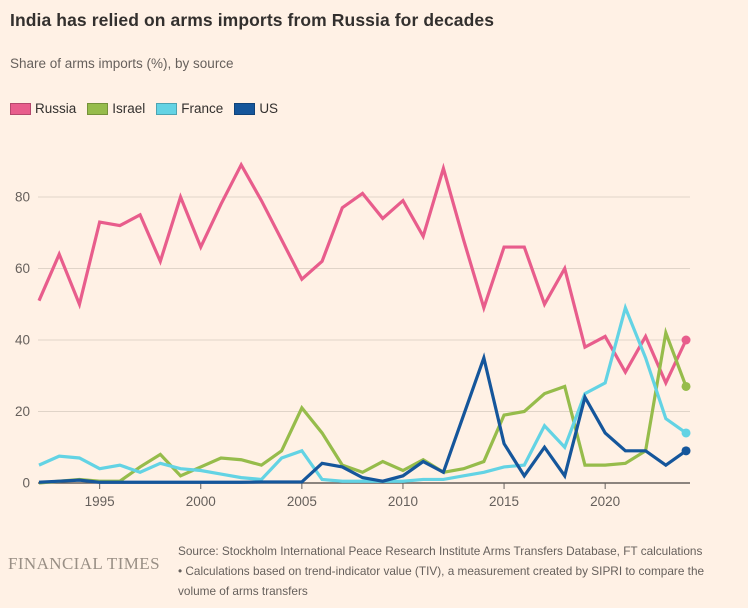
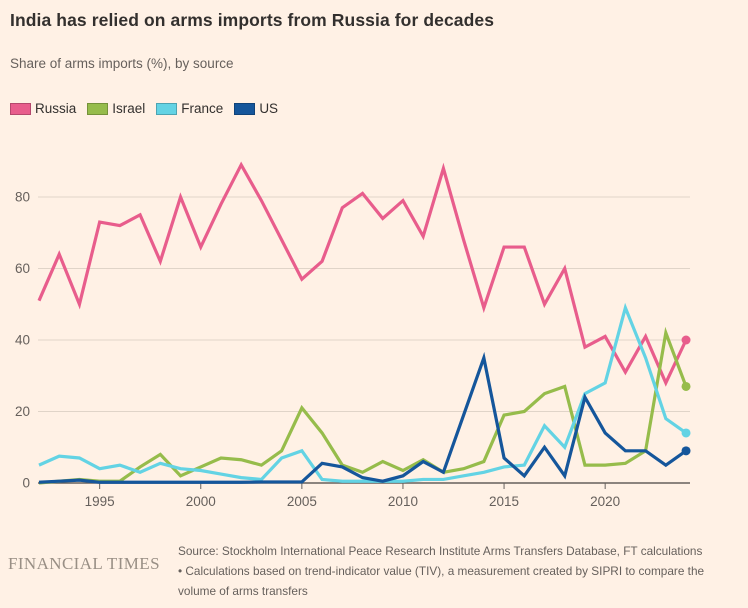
US/2015: 11 -> 7
